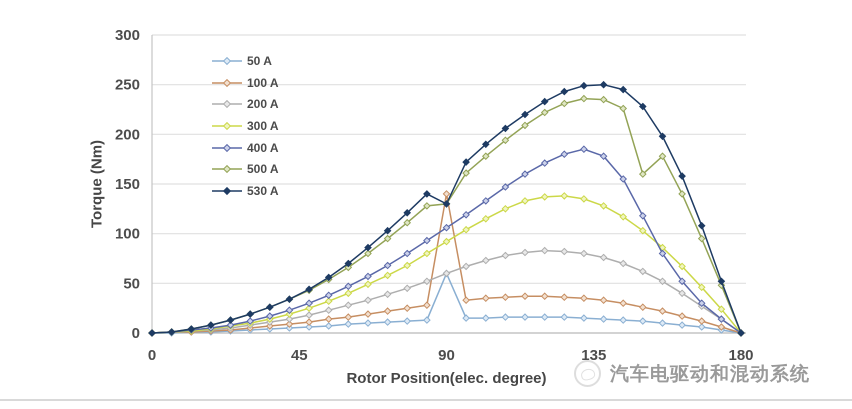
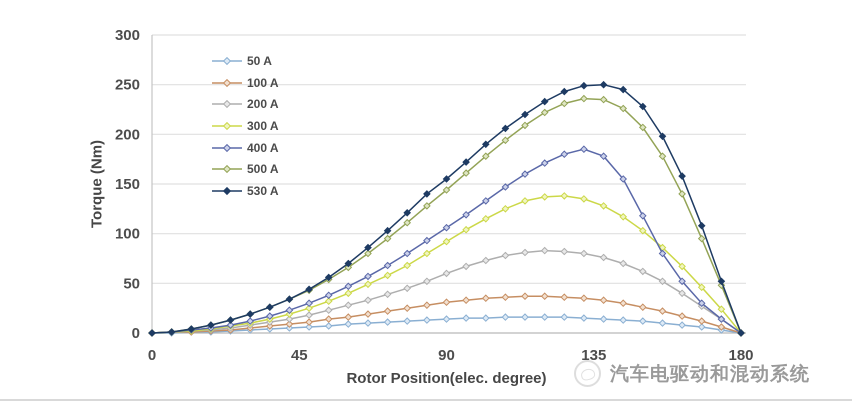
50 A/90: 60 -> 10
100 A/90: 140 -> 30
500 A/90: 130 -> 140
530 A/90: 130 -> 160
500 A/150: 160 -> 210
